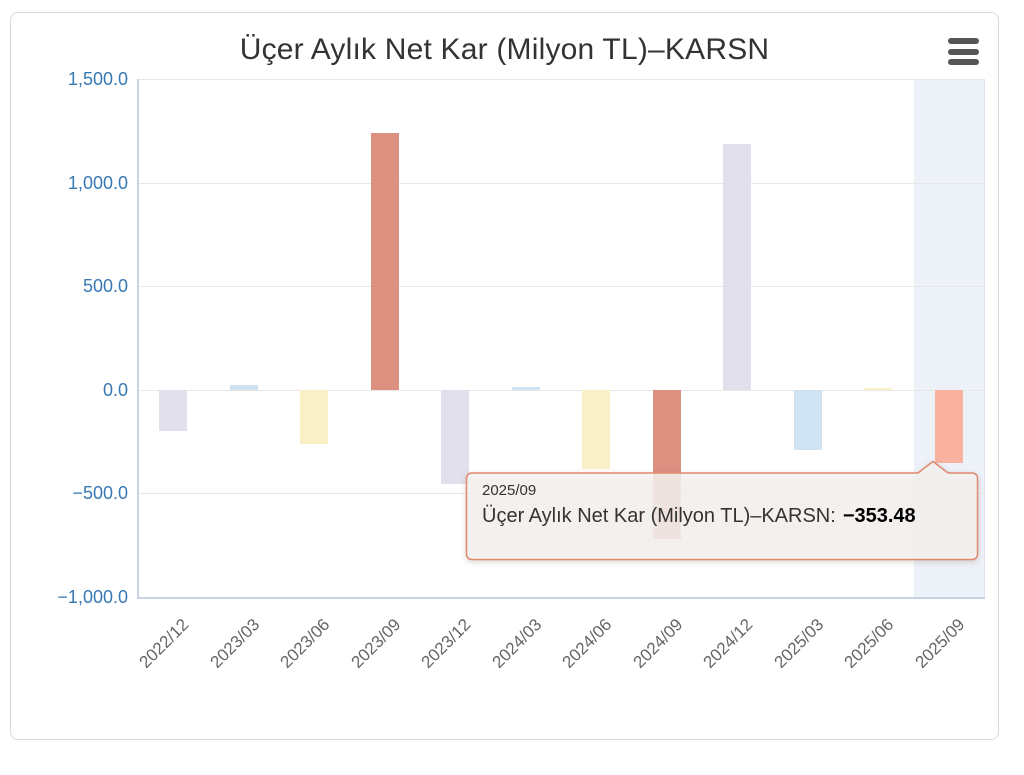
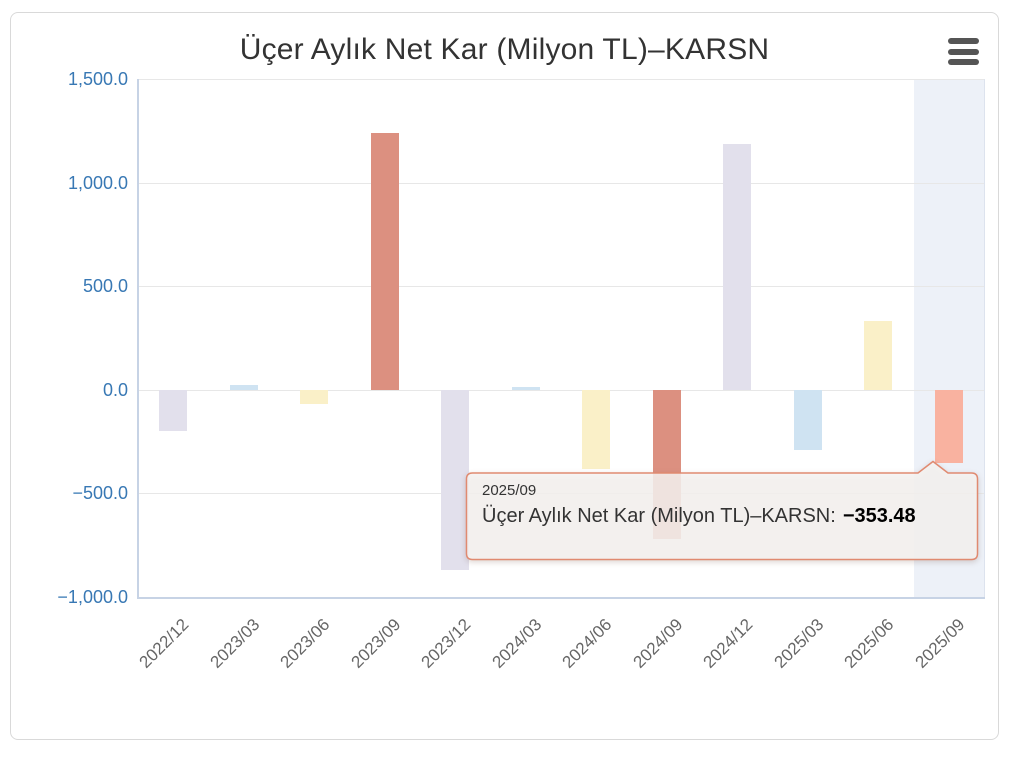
2023/06: -260 -> -70
2023/12: -460 -> -870
2025/06: 10 -> 330
